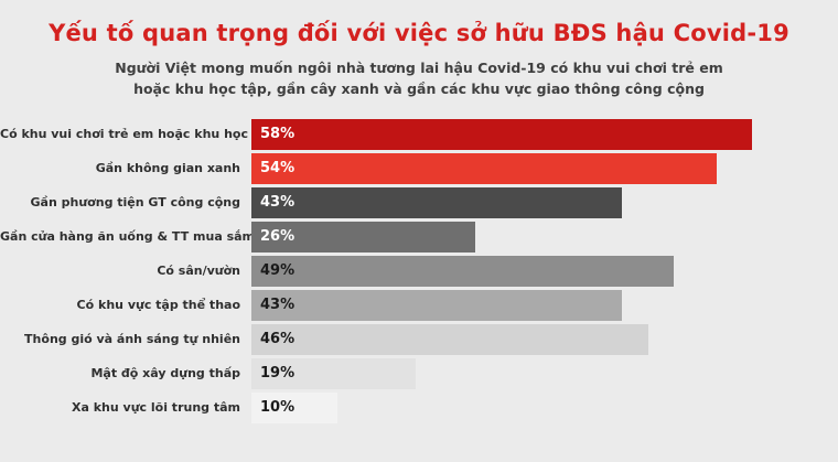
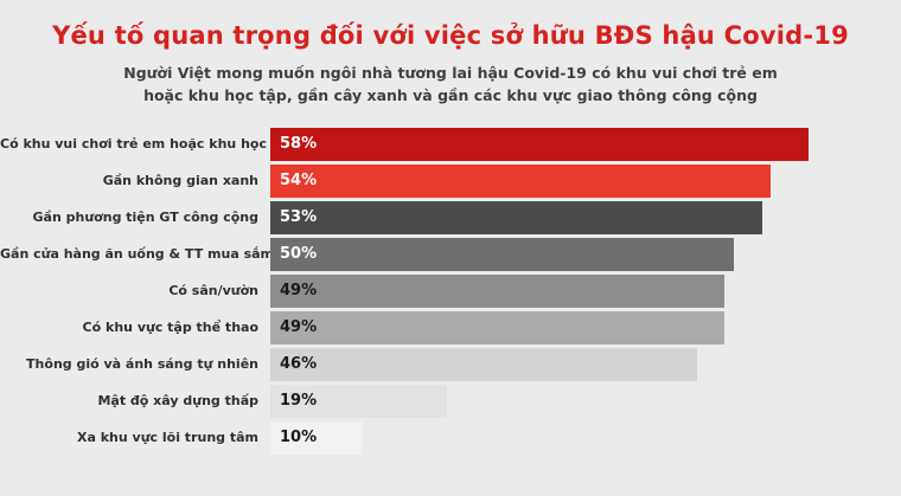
Gần phương tiện GT công cộng: 43% -> 53%
Gần cửa hàng ăn uống & TT mua sắm: 26% -> 50%
Có khu vực tập thể thao: 43% -> 49%
